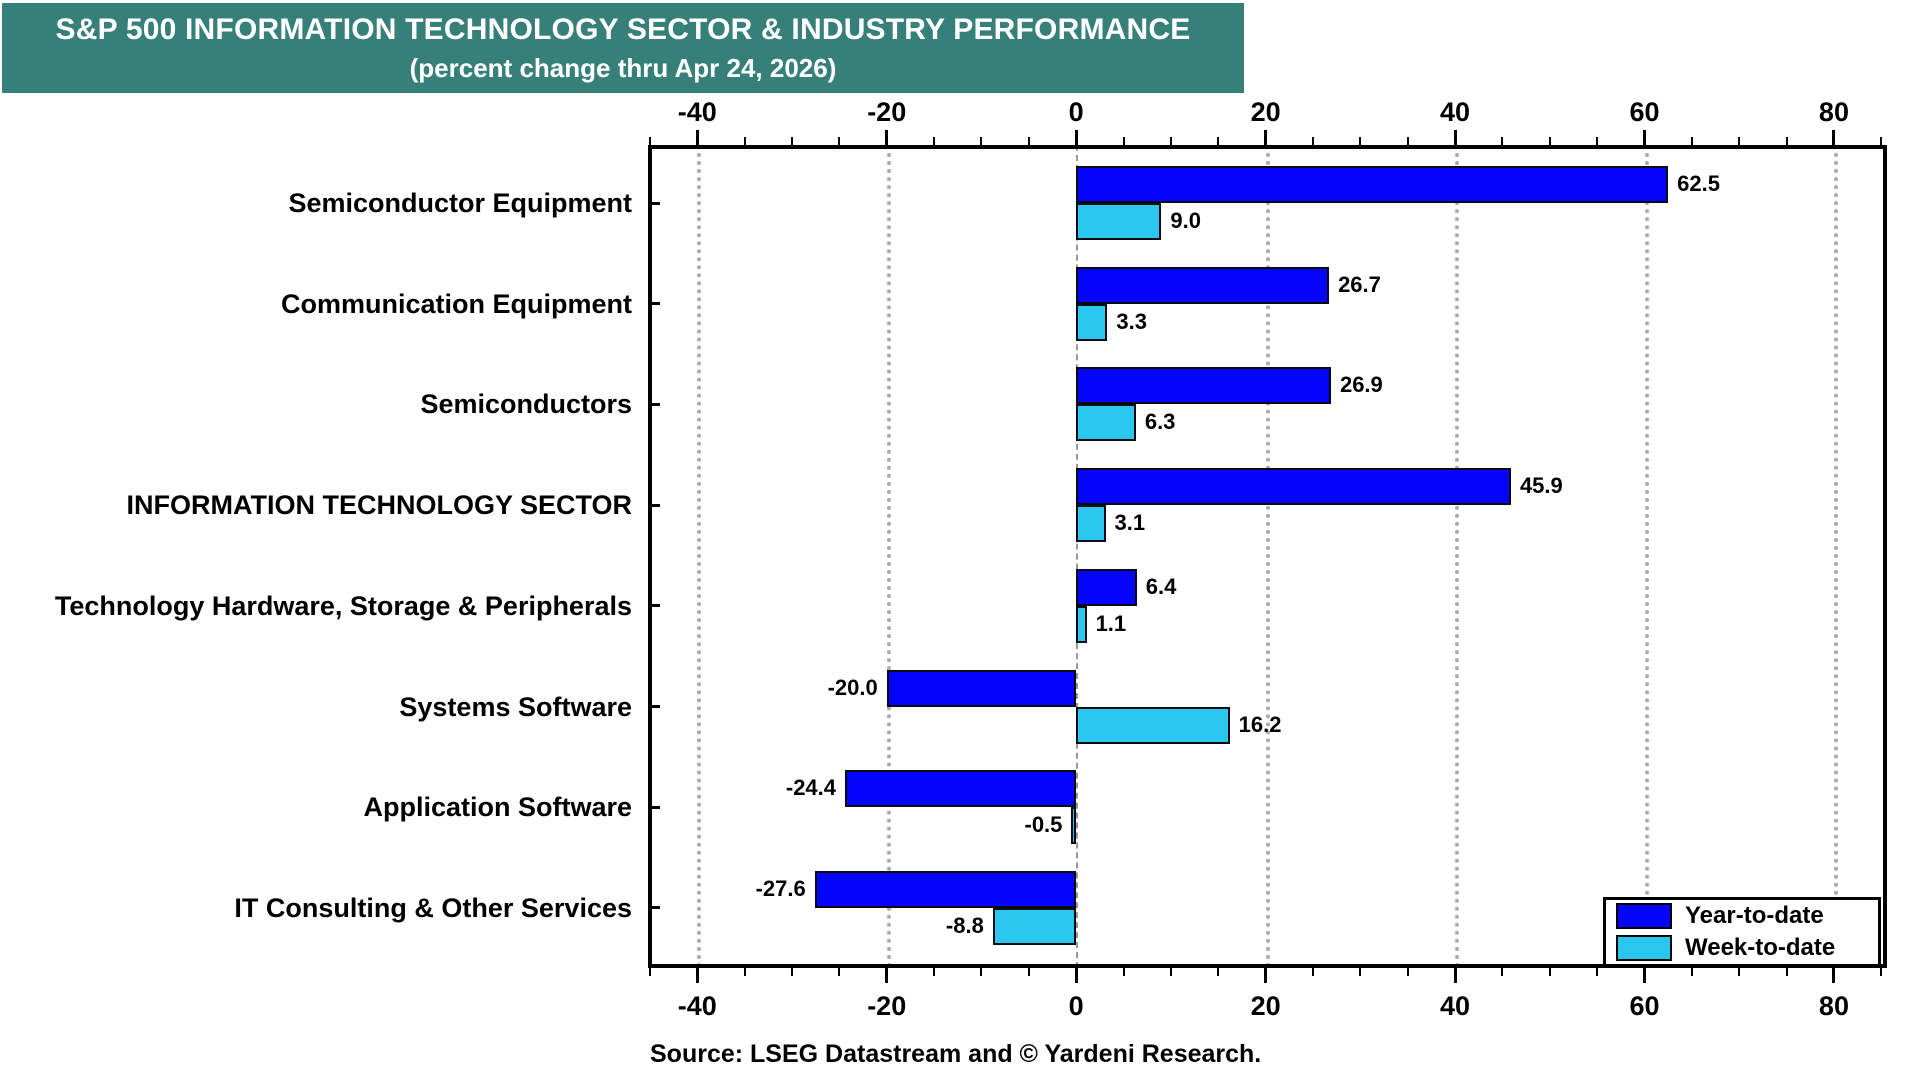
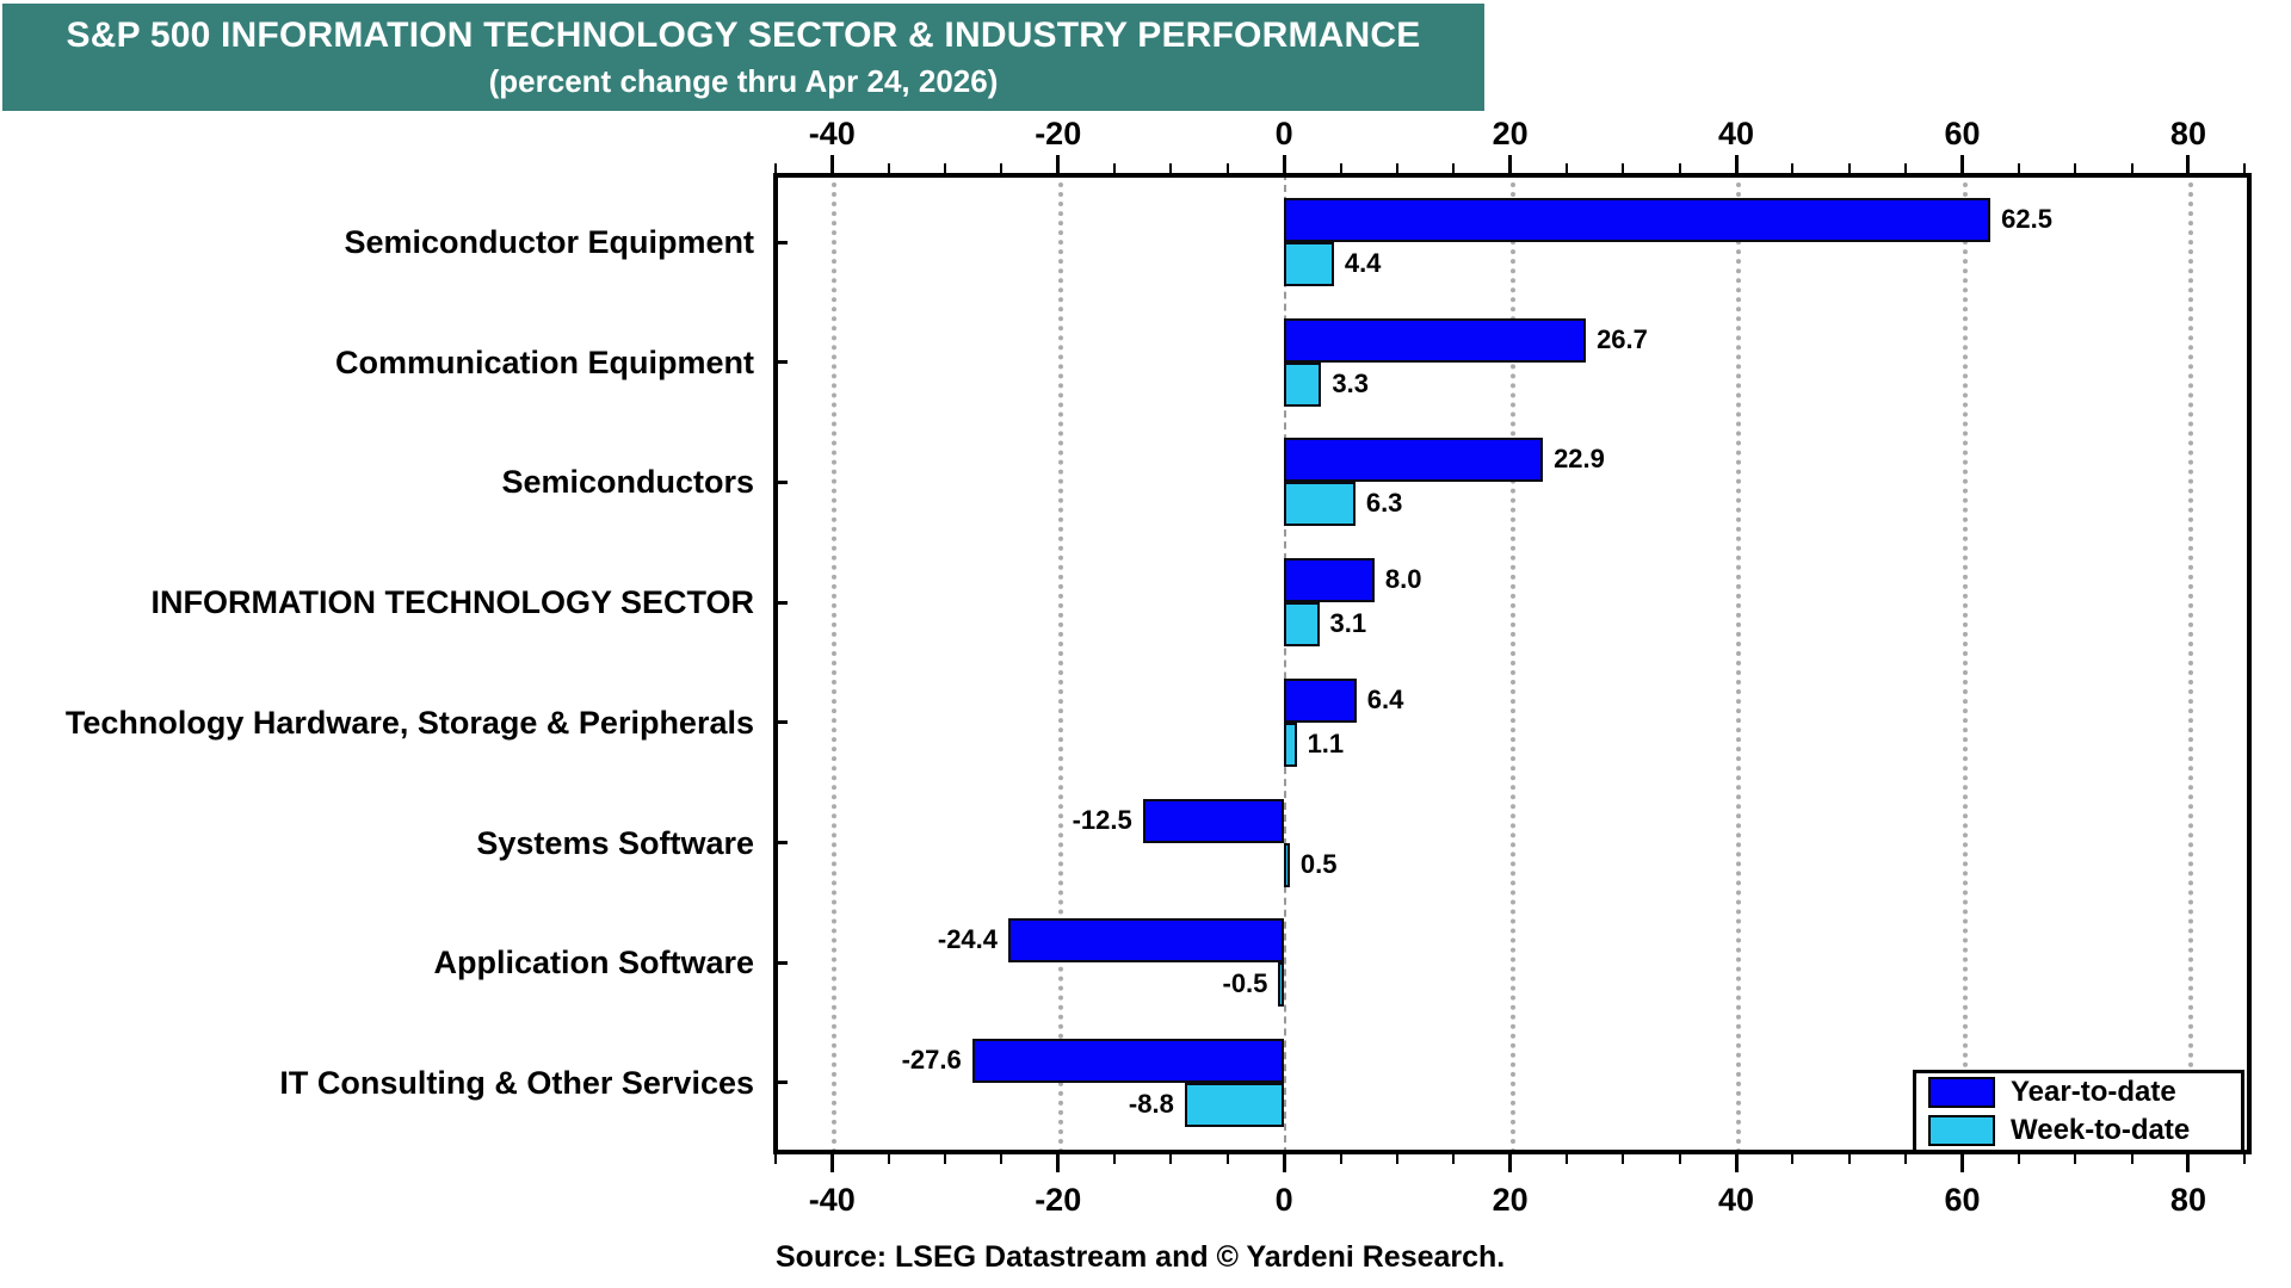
Week-to-date/Semiconductor Equipment: 9.0 -> 4.4
Year-to-date/Semiconductors: 26.9 -> 22.9
Year-to-date/INFORMATION TECHNOLOGY SECTOR: 45.9 -> 8.0
Year-to-date/Systems Software: -20.0 -> -12.5
Week-to-date/Systems Software: 16.2 -> 0.5
